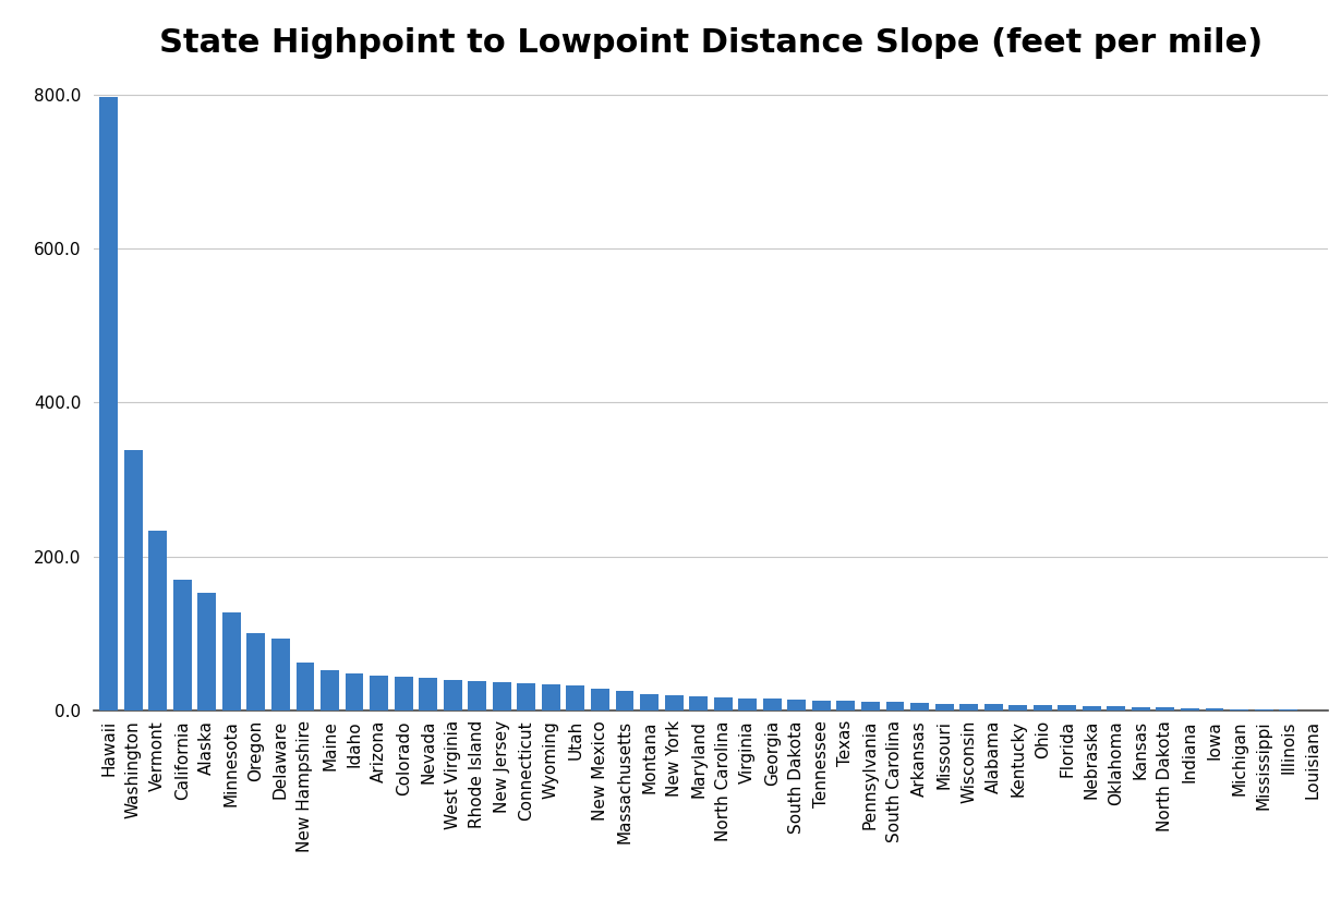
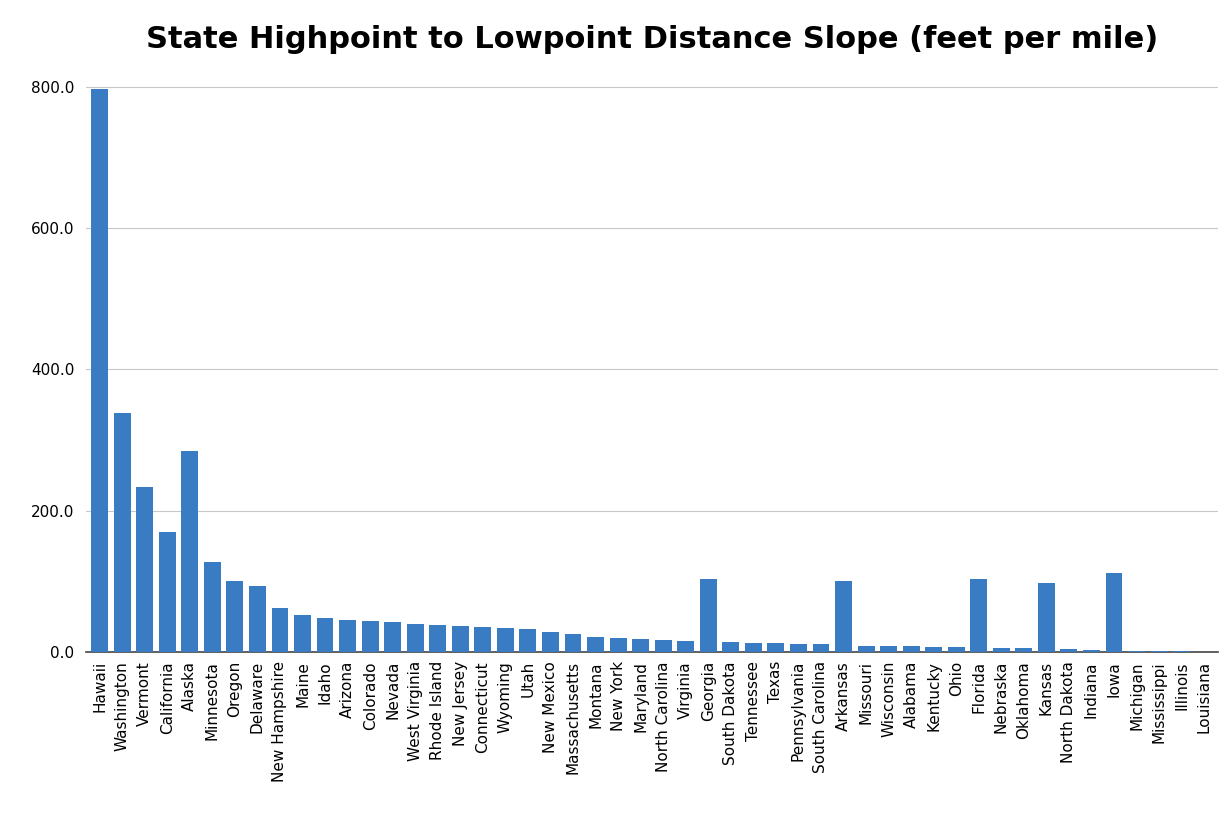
Alaska: 153 -> 284
Georgia: 15 -> 104
Arkansas: 10 -> 100
Florida: 6 -> 104
Kansas: 5 -> 98
Iowa: 2 -> 112
